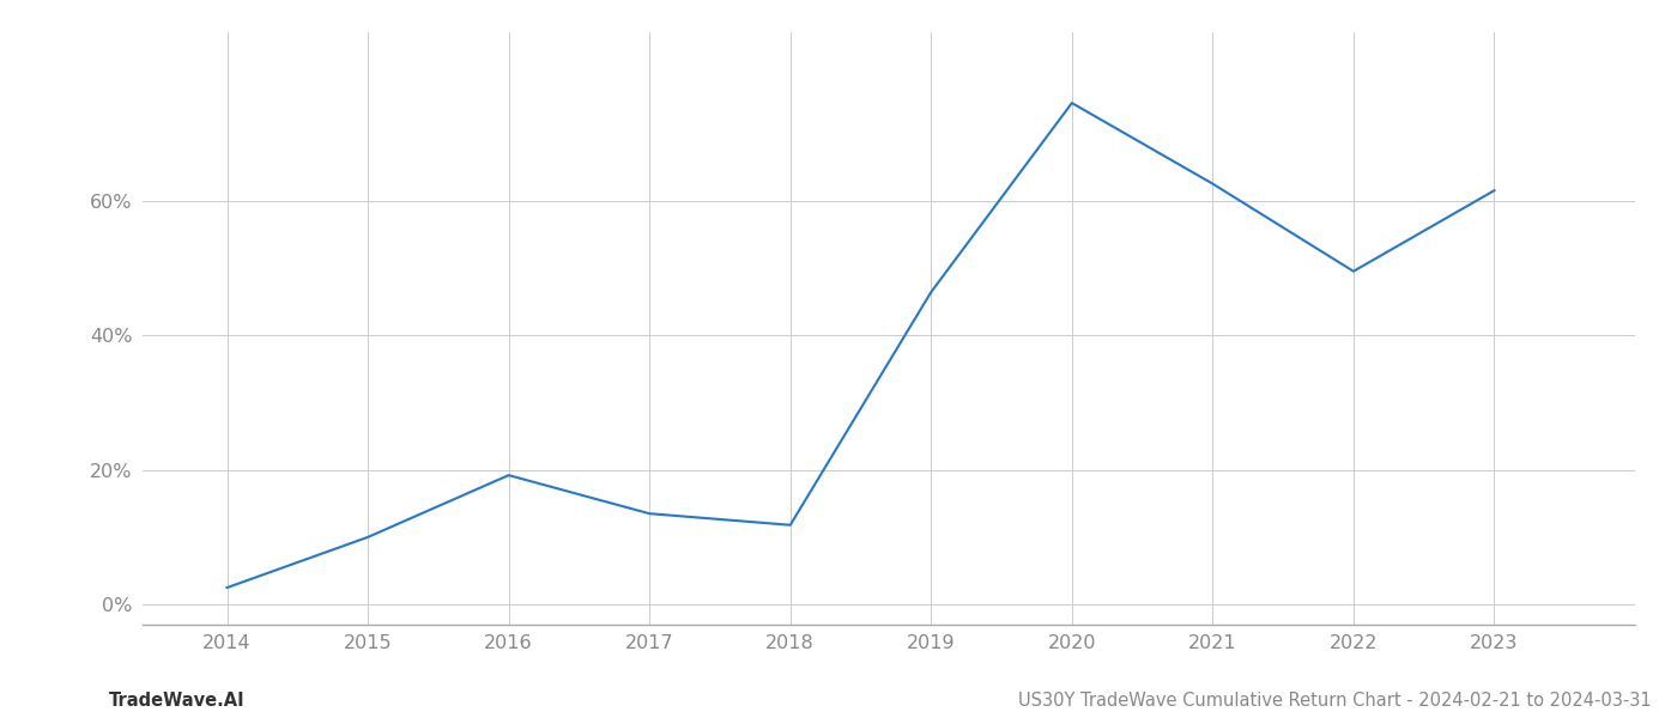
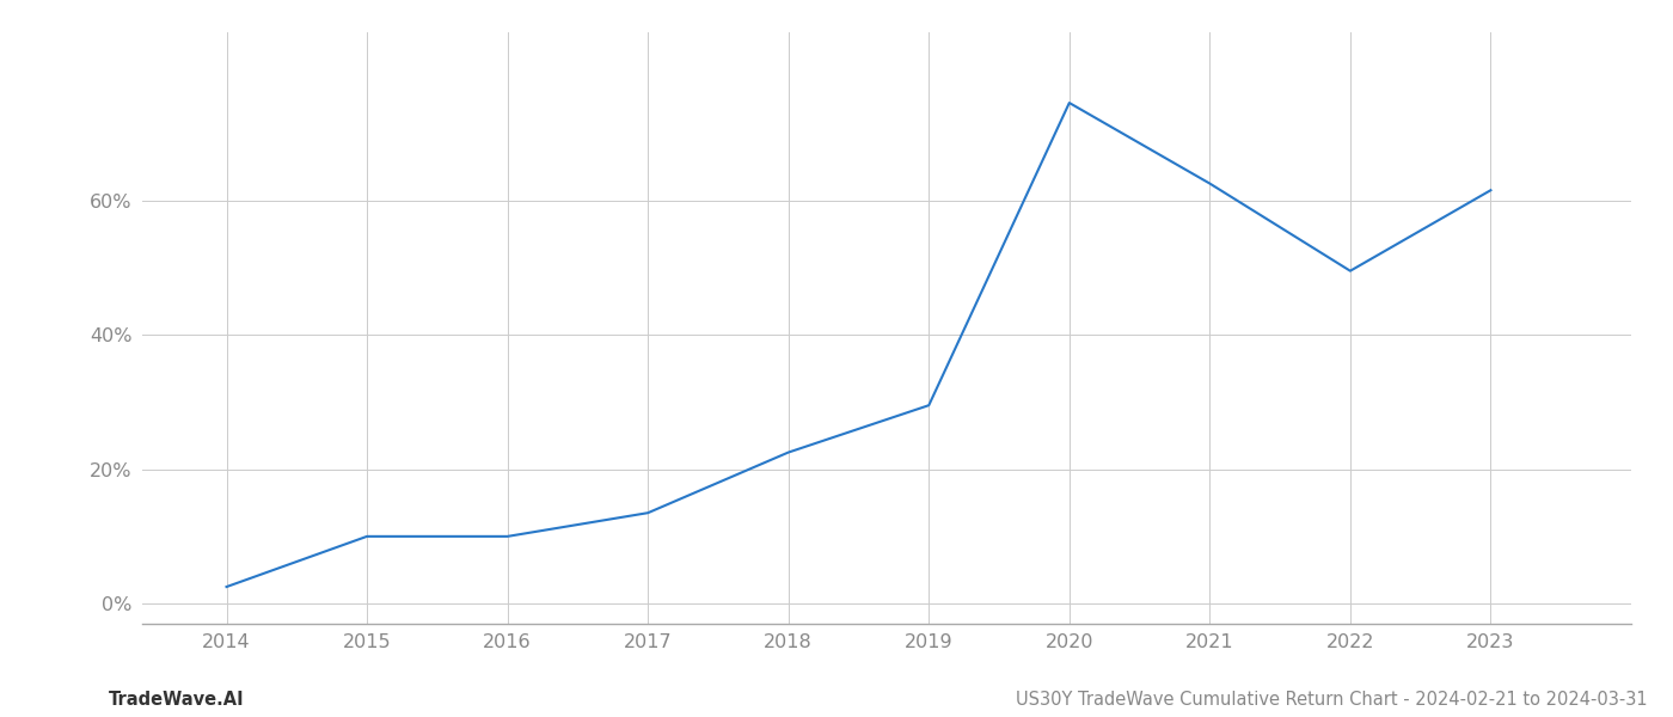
2016: 19.2% -> 10.0%
2018: 11.8% -> 22.5%
2019: 46.4% -> 29.5%
